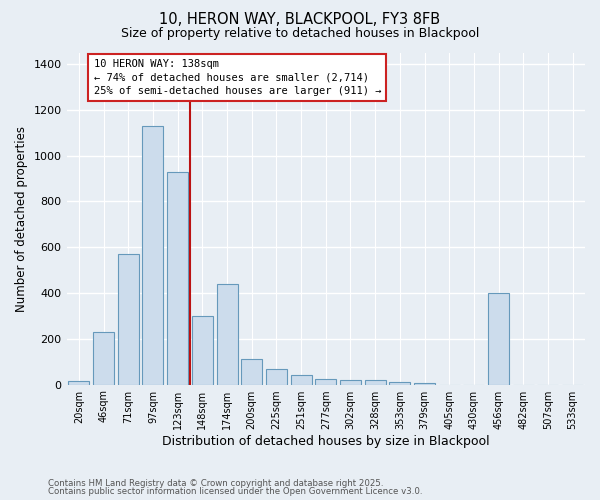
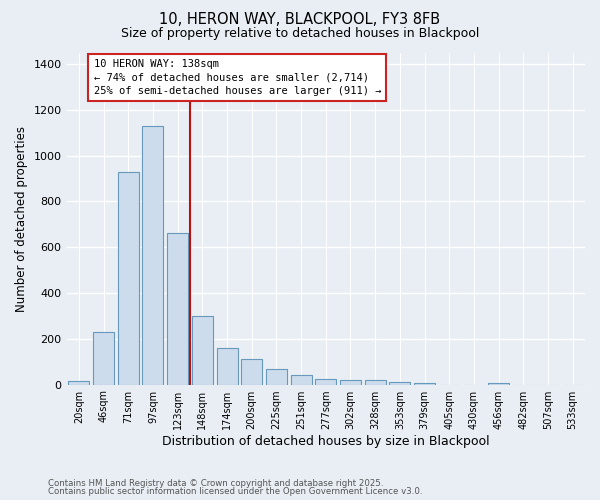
71sqm: 570 -> 930
123sqm: 930 -> 660
174sqm: 440 -> 160
456sqm: 400 -> 5
